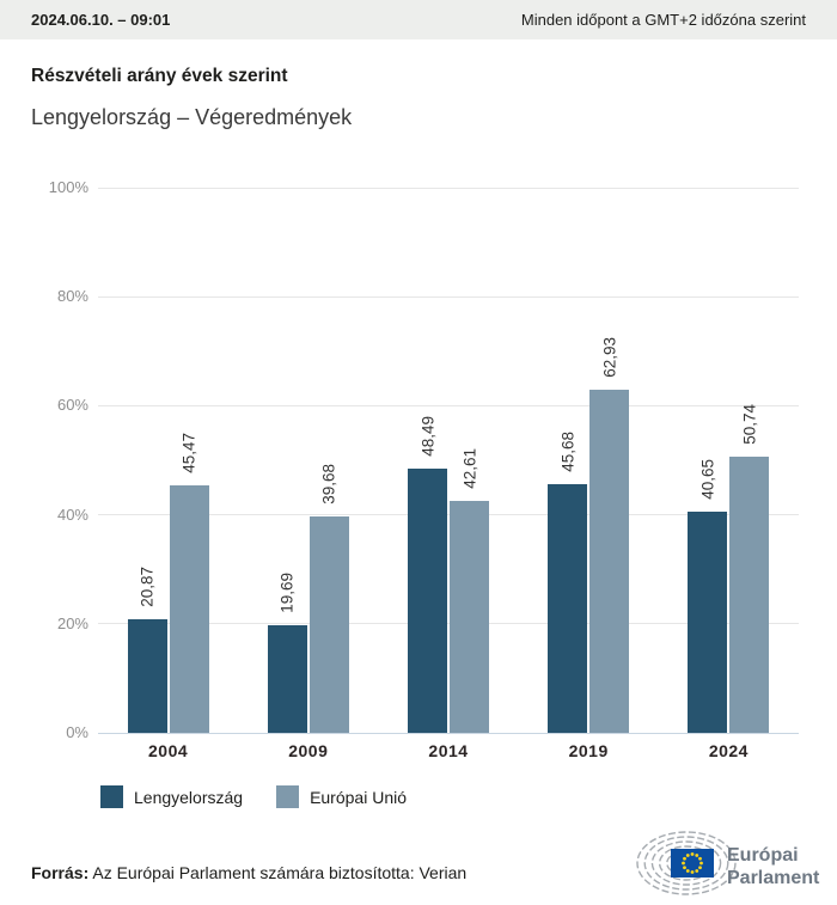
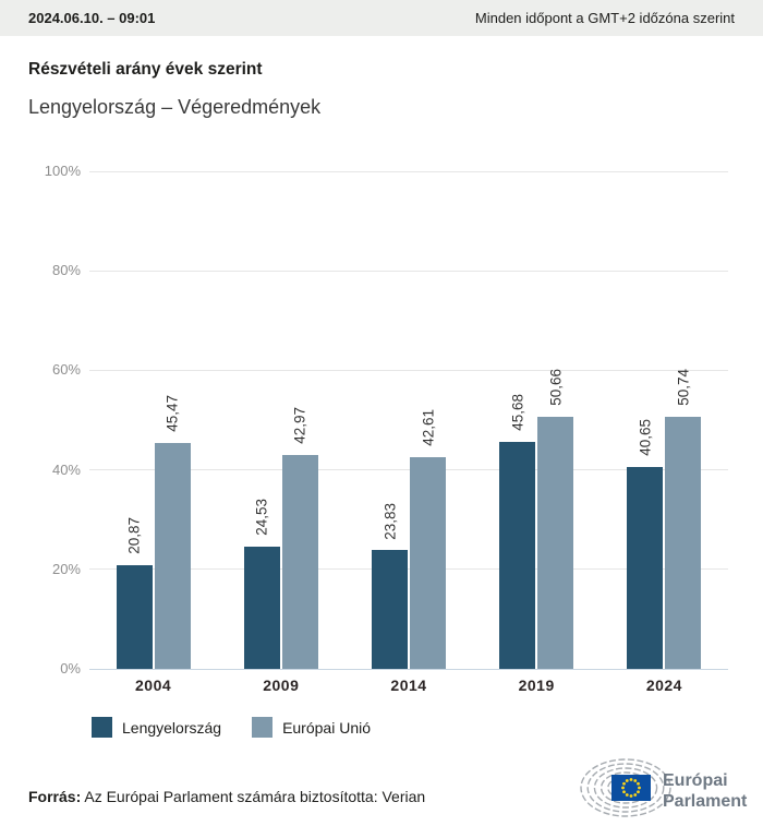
Lengyelország/2009: 19,69 -> 24,53
Európai Unió/2009: 39,68 -> 42,97
Lengyelország/2014: 48,49 -> 23,83
Európai Unió/2019: 62,93 -> 50,66
